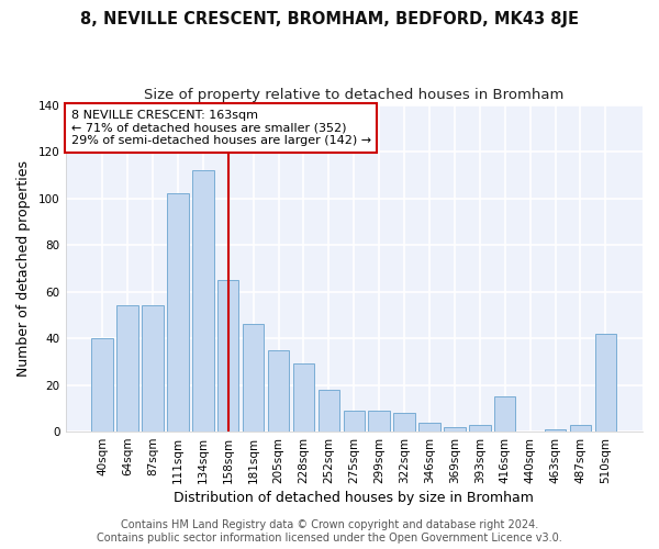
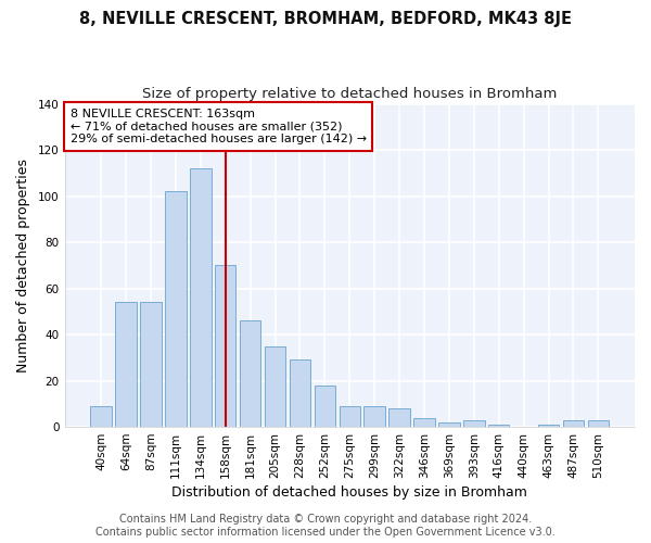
40sqm: 40 -> 9
158sqm: 65 -> 70
416sqm: 15 -> 1
510sqm: 42 -> 3
